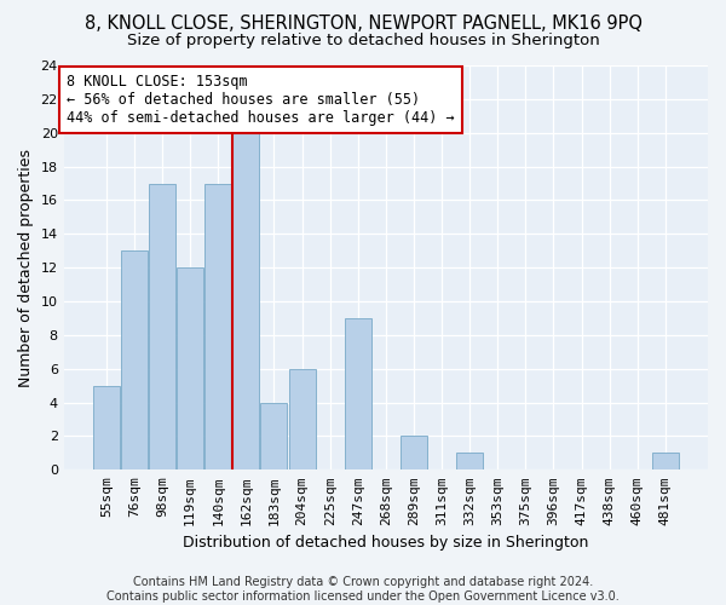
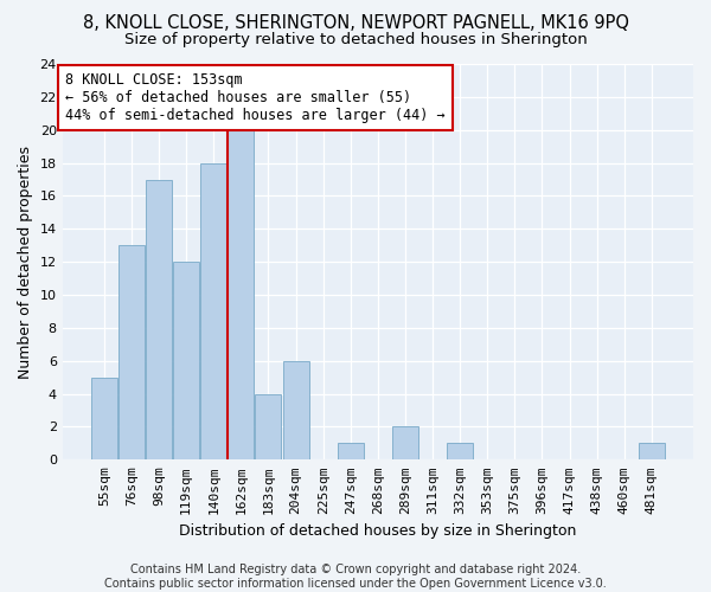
140sqm: 17 -> 18
247sqm: 9 -> 1
